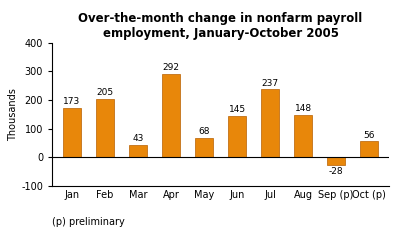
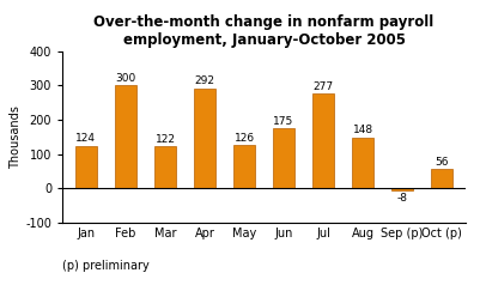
Jan: 173 -> 124
Feb: 205 -> 300
Mar: 43 -> 122
May: 68 -> 126
Jun: 145 -> 175
Jul: 237 -> 277
Sep (p): -28 -> -8
